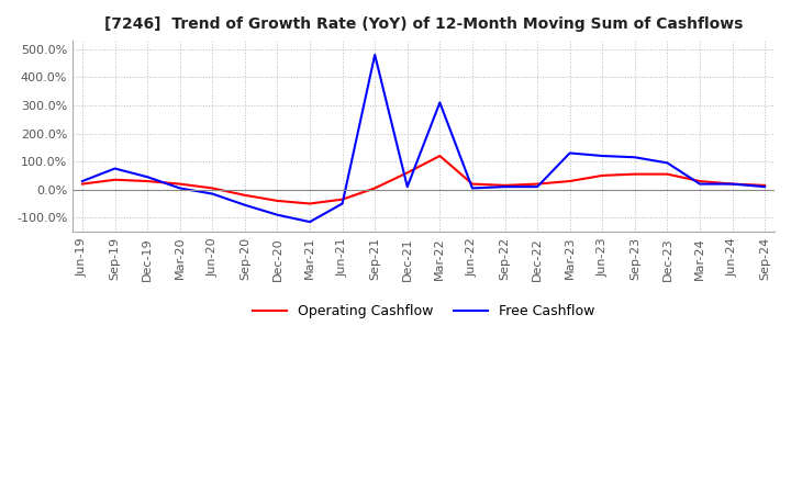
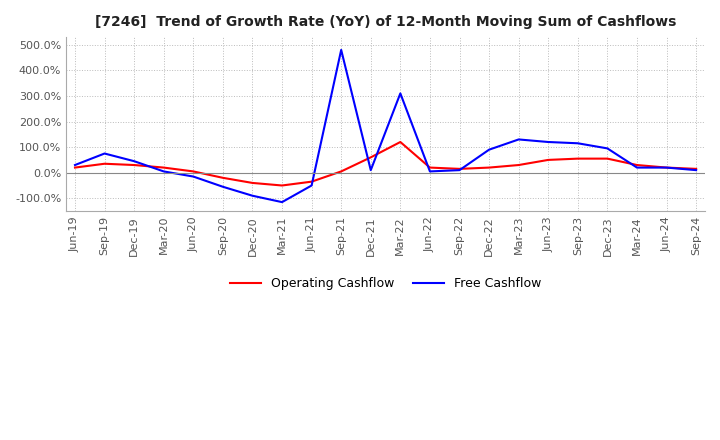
Free Cashflow/Dec-22: 10% -> 90%
